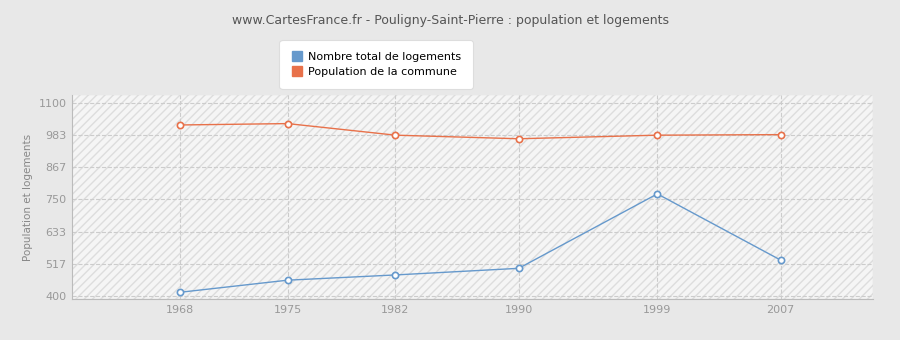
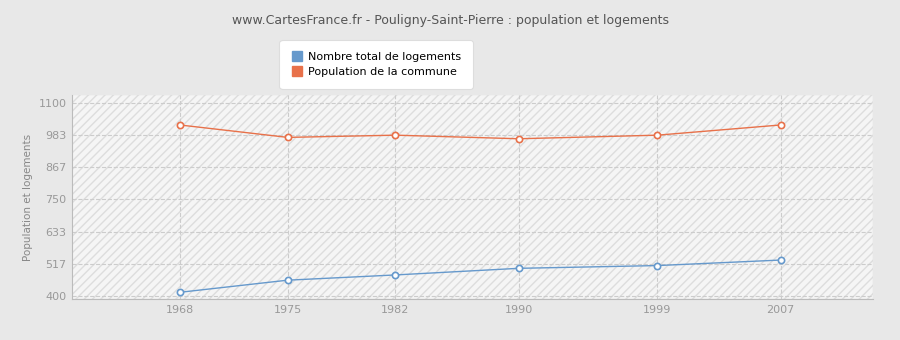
Population de la commune/1975: 1025 -> 975
Nombre total de logements/1999: 770 -> 510
Population de la commune/2007: 985 -> 1020
